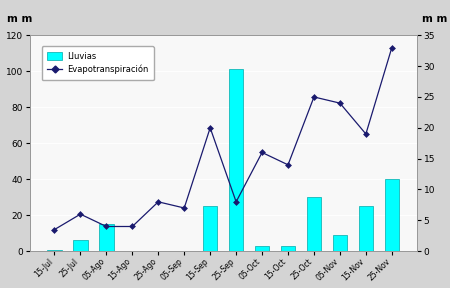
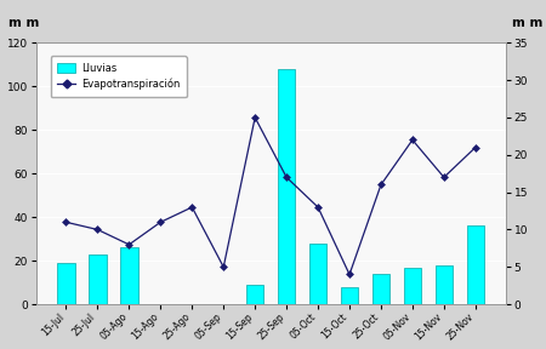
Lluvias/15-Jul: 0 -> 19
Evapotranspiración/15-Jul: 3.5 -> 11.0
Lluvias/25-Jul: 6 -> 23
Evapotranspiración/25-Jul: 6.0 -> 10.0
Lluvias/05-Ago: 15 -> 26
Evapotranspiración/05-Ago: 4.0 -> 8.0
Evapotranspiración/15-Ago: 4.0 -> 11.0
Evapotranspiración/25-Ago: 8.0 -> 13.0
Evapotranspiración/05-Sep: 7.0 -> 5.0
Lluvias/15-Sep: 25 -> 9
Evapotranspiración/15-Sep: 20.0 -> 25.0
Lluvias/25-Sep: 101 -> 108
Evapotranspiración/25-Sep: 8.0 -> 17.0
Lluvias/05-Oct: 3 -> 28
Evapotranspiración/05-Oct: 16.0 -> 13.0
Lluvias/15-Oct: 3 -> 8
Evapotranspiración/15-Oct: 14.0 -> 4.0
Lluvias/25-Oct: 30 -> 14
Evapotranspiración/25-Oct: 25.0 -> 16.0
Lluvias/05-Nov: 9 -> 17
Evapotranspiración/05-Nov: 24.0 -> 22.0
Lluvias/15-Nov: 25 -> 18
Evapotranspiración/15-Nov: 19.0 -> 17.0
Lluvias/25-Nov: 40 -> 36
Evapotranspiración/25-Nov: 33.0 -> 21.0
